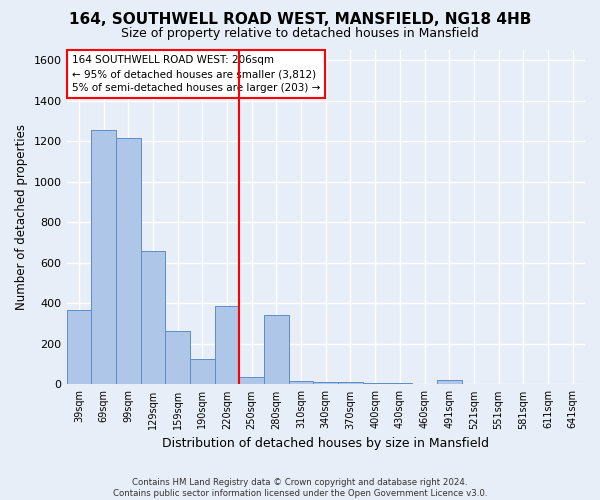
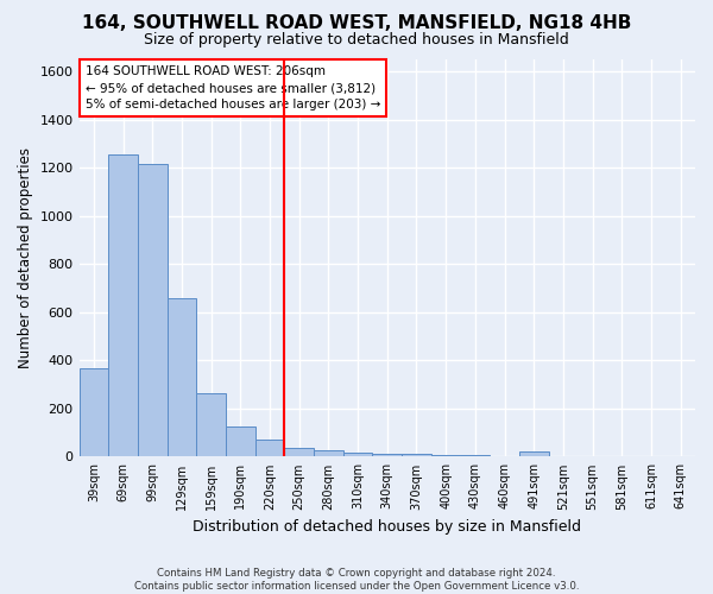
220sqm: 385 -> 70
280sqm: 345 -> 25
